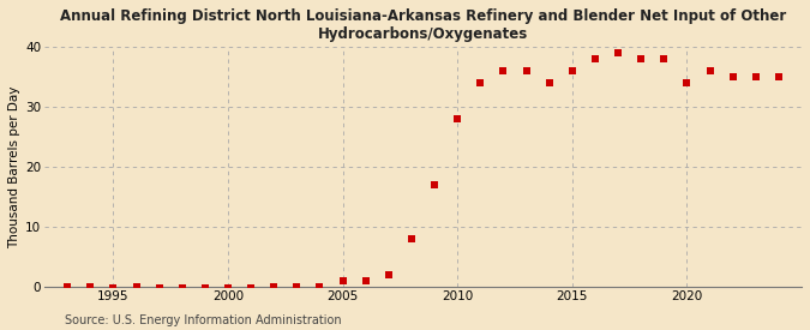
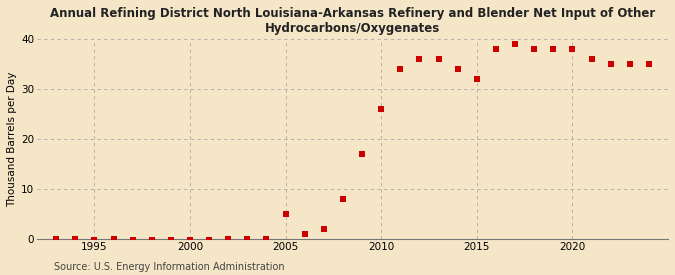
2005: 1.0 -> 5.0
2010: 28.0 -> 26.0
2015: 36.0 -> 32.0
2020: 34.0 -> 38.0
